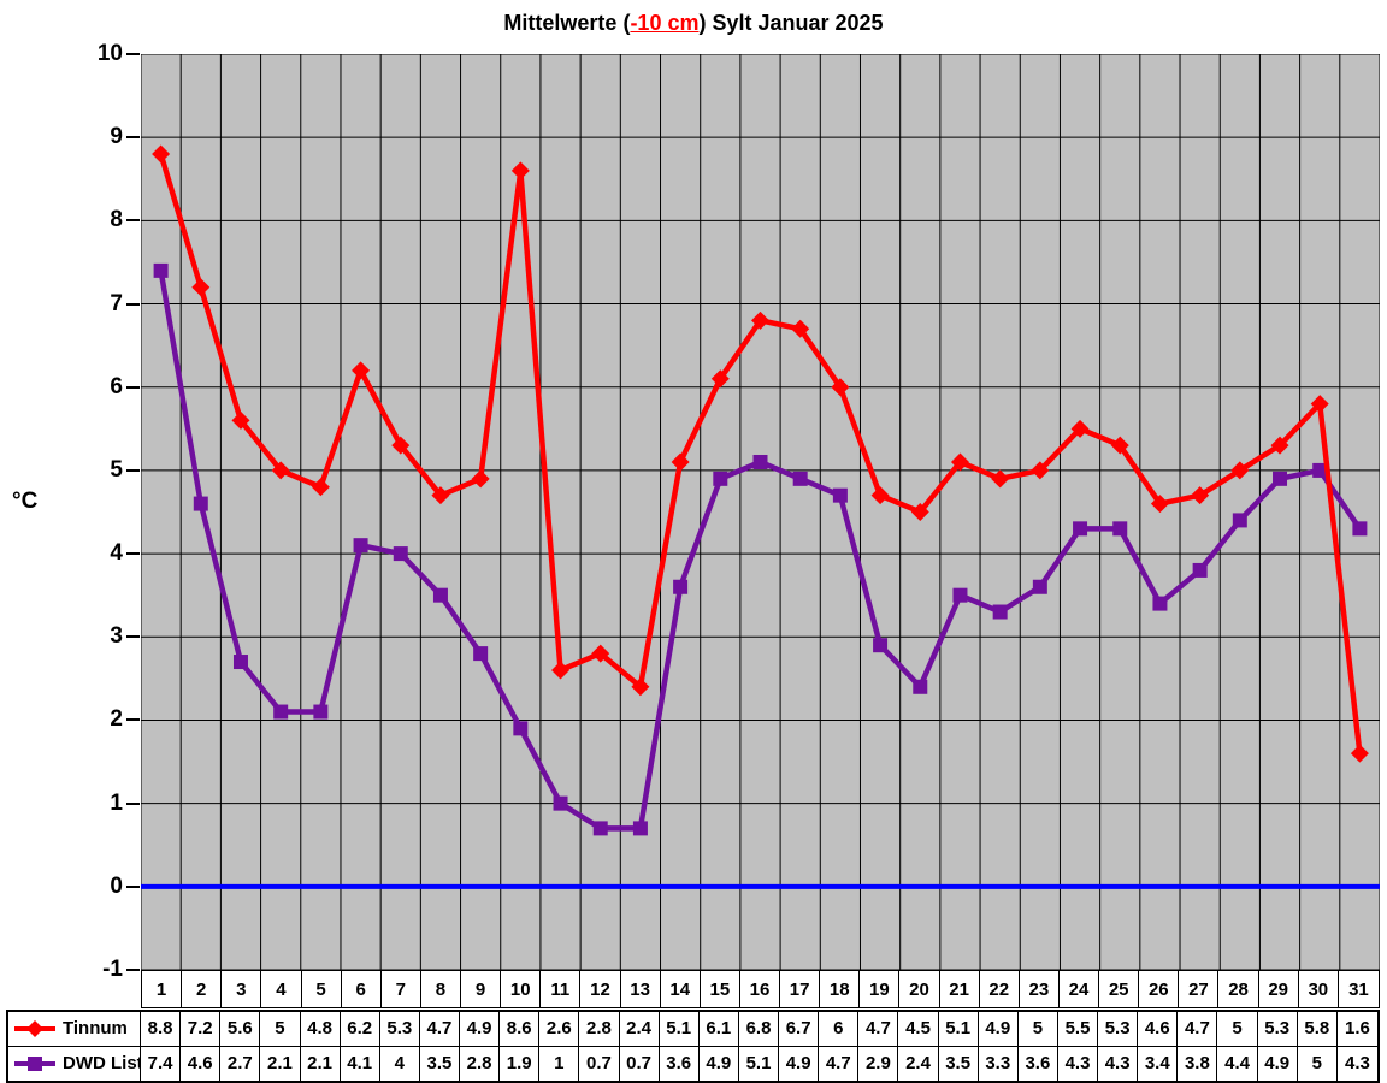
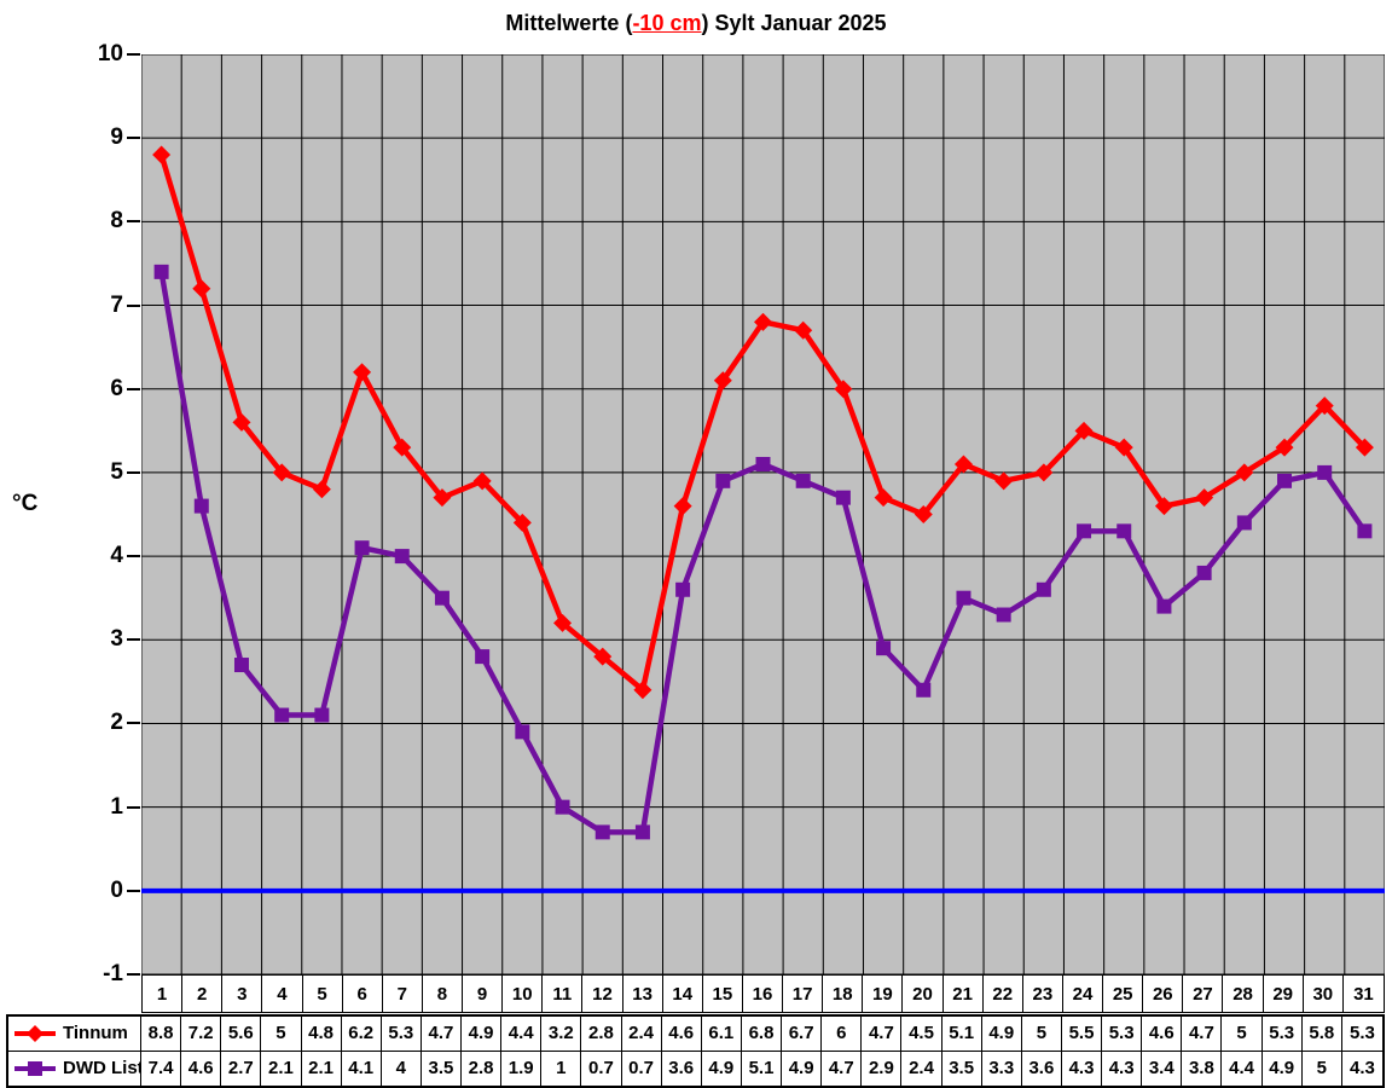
Tinnum/10: 8.6 -> 4.4
Tinnum/11: 2.6 -> 3.2
Tinnum/14: 5.1 -> 4.6
Tinnum/31: 1.6 -> 5.3
